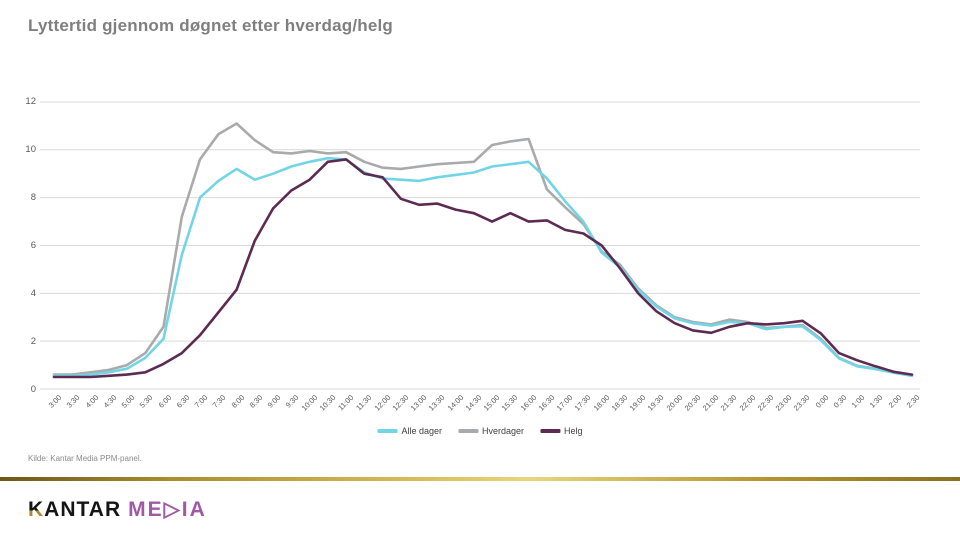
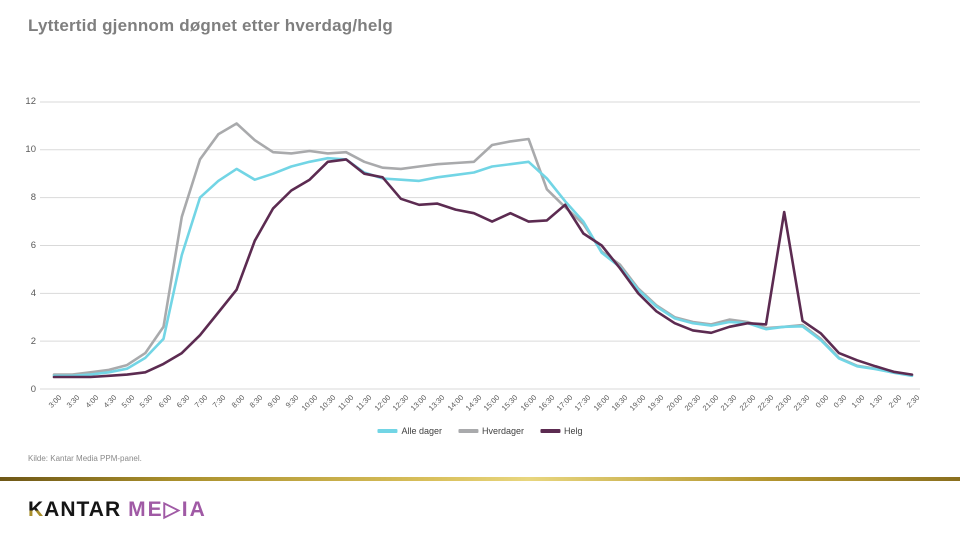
Helg/17:00: 6.7 -> 7.7
Helg/23:00: 2.8 -> 7.4
